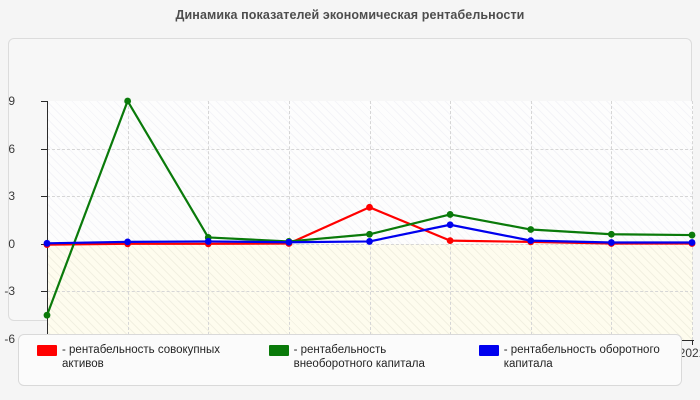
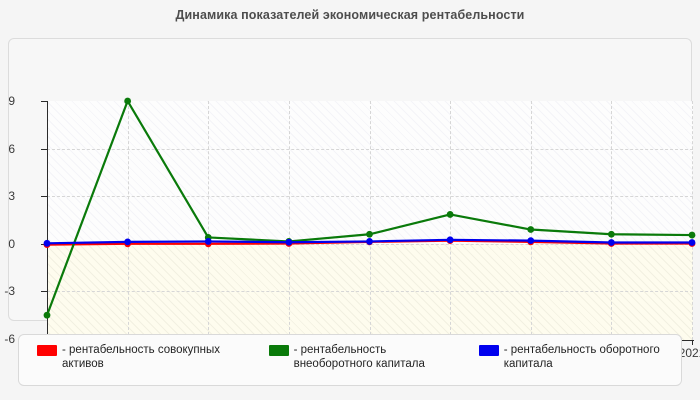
- рентабельность совокупных активов/2017: 2.3 -> 0.1
- рентабельность оборотного капитала/2018: 1.2 -> 0.2
